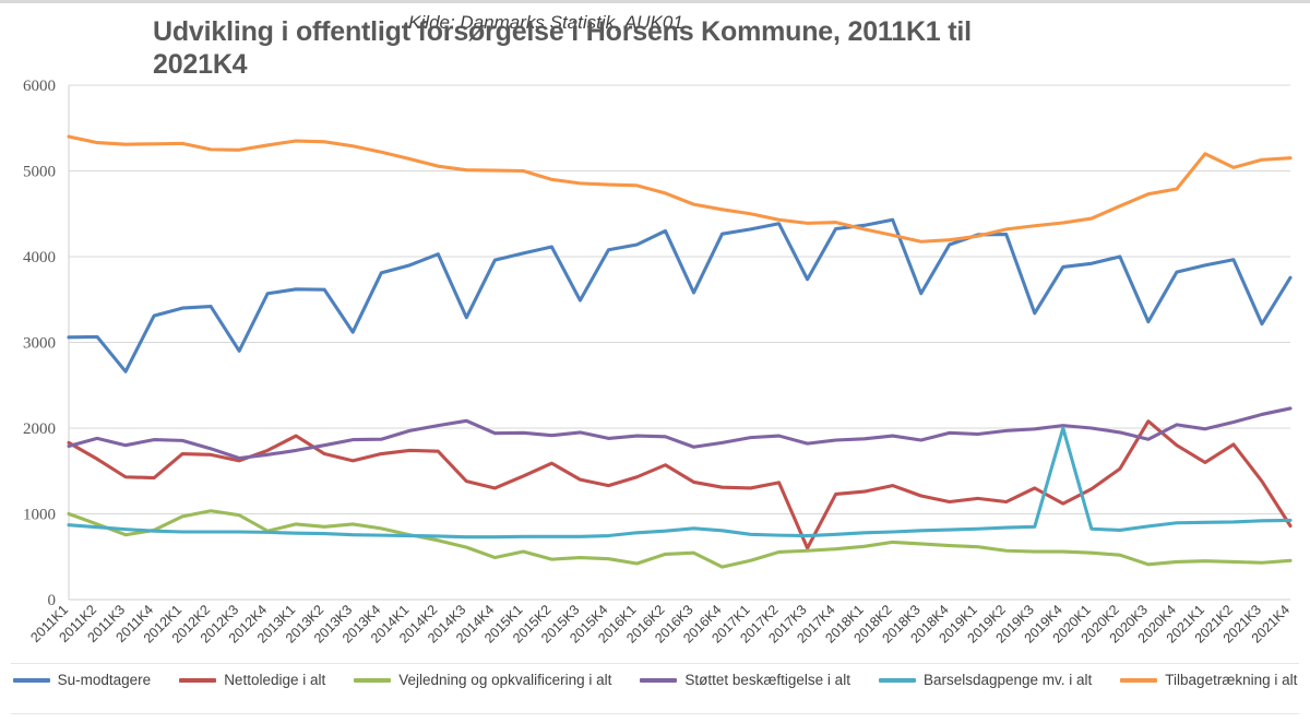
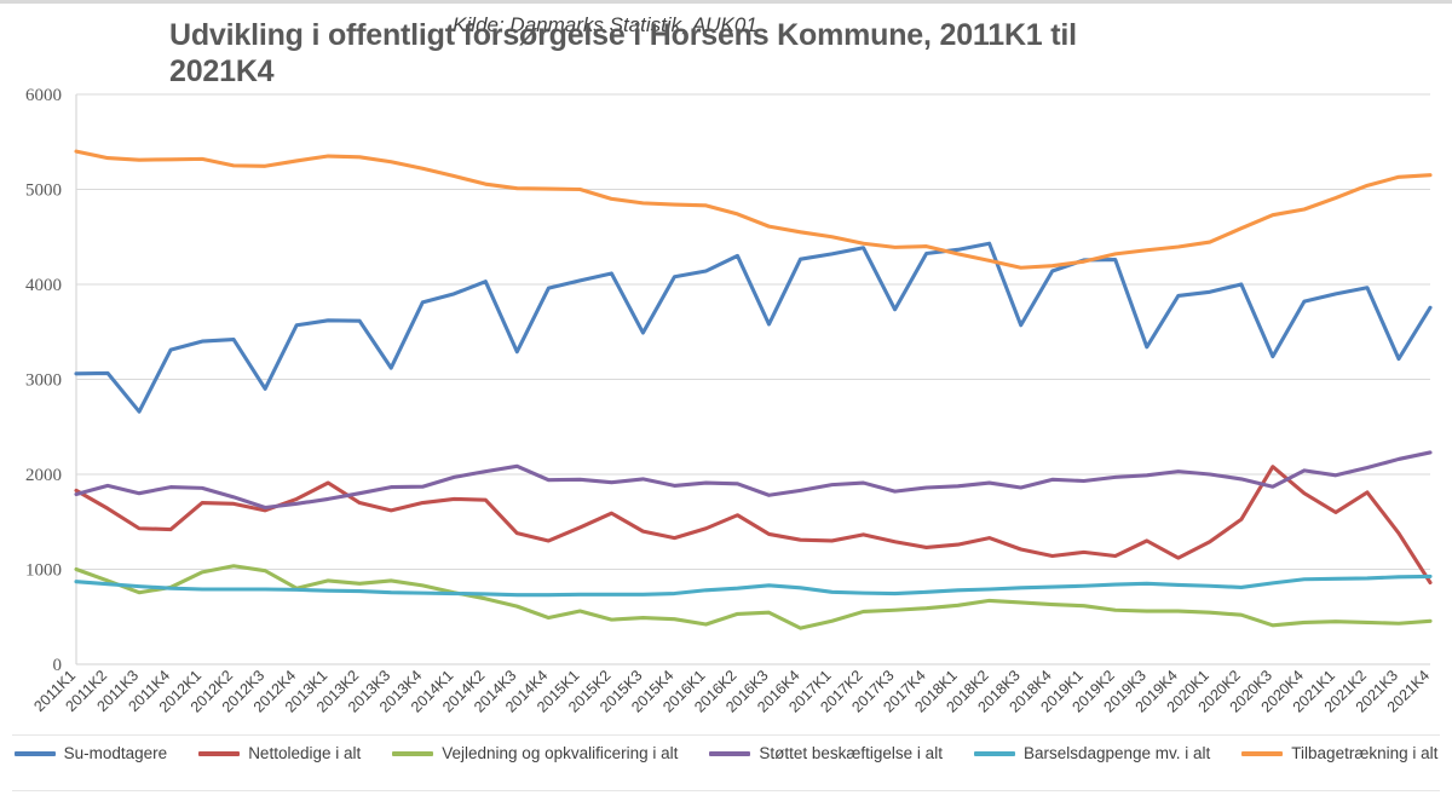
Nettoledige i alt/2017K3: 600 -> 1300
Barselsdagpenge mv. i alt/2019K4: 2000 -> 800
Tilbagetrækning i alt/2021K1: 5200 -> 4900
